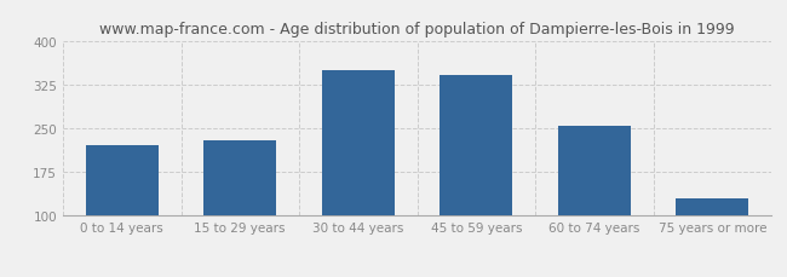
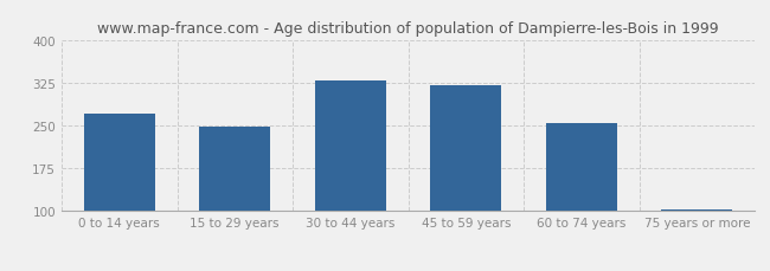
0 to 14 years: 220 -> 270
15 to 29 years: 230 -> 248
30 to 44 years: 350 -> 328
45 to 59 years: 340 -> 320
75 years or more: 130 -> 103
